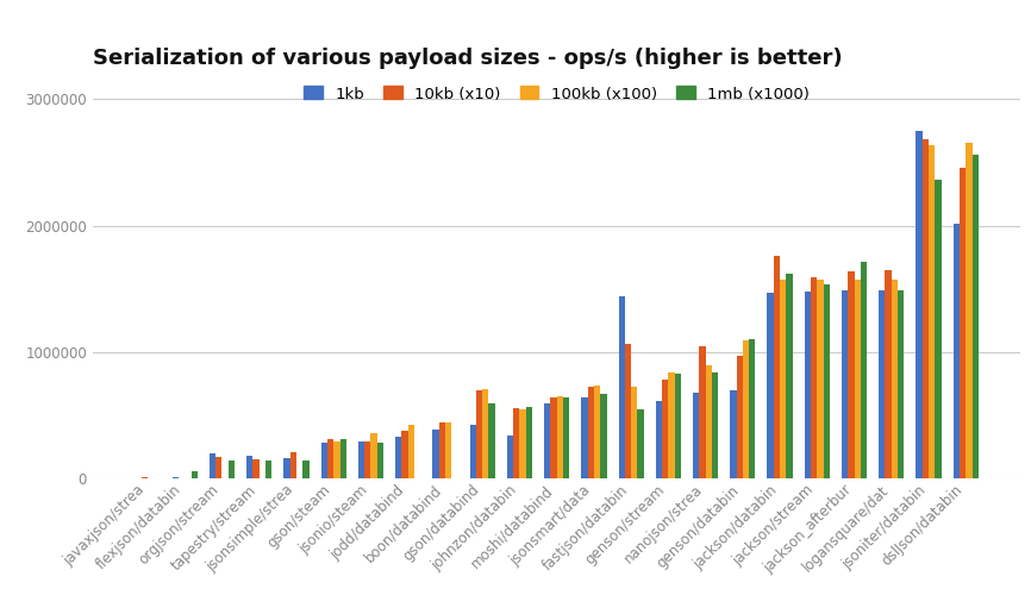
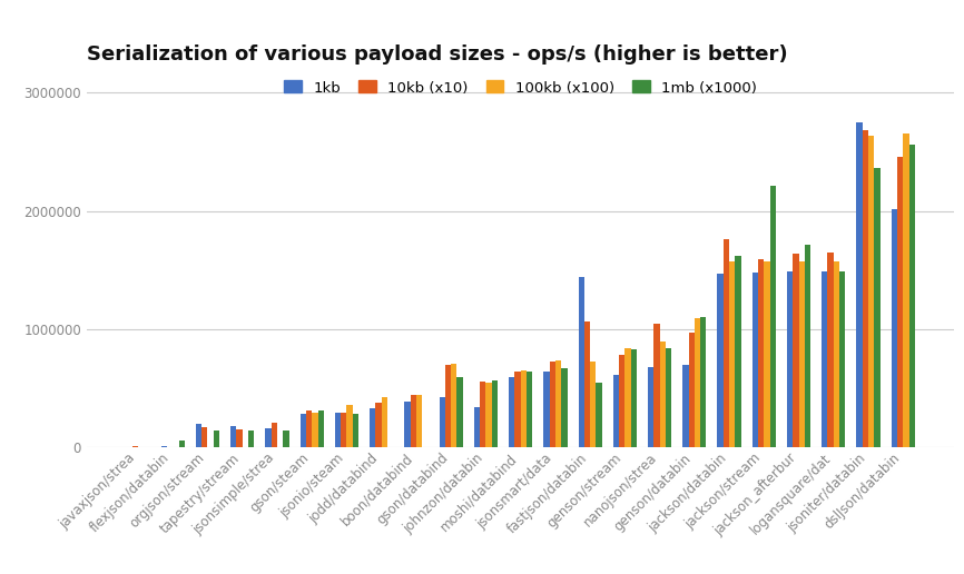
1mb (x1000)/jackson/stream: 1540000 -> 2210000
